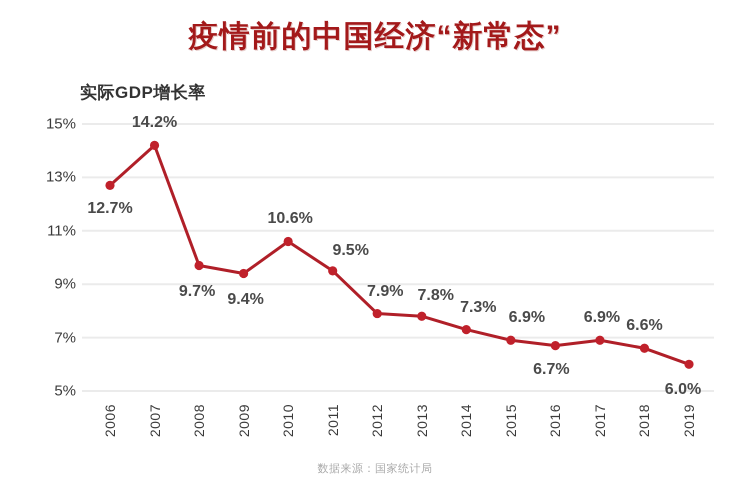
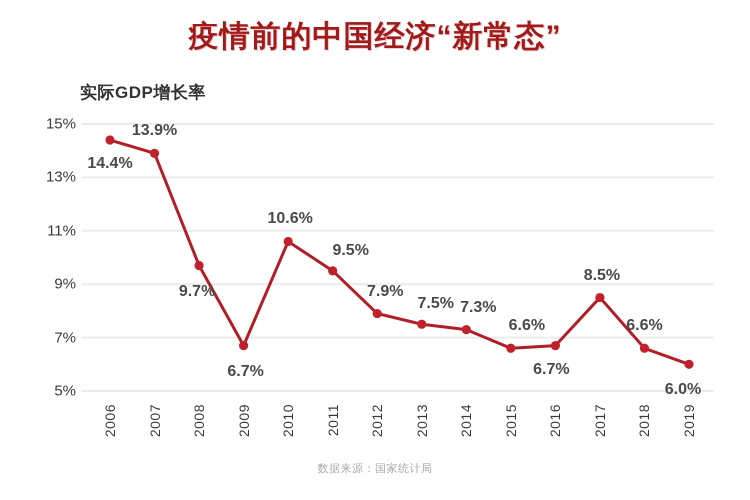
2006: 12.7% -> 14.4%
2007: 14.2% -> 13.9%
2009: 9.4% -> 6.7%
2013: 7.8% -> 7.5%
2015: 6.9% -> 6.6%
2017: 6.9% -> 8.5%
